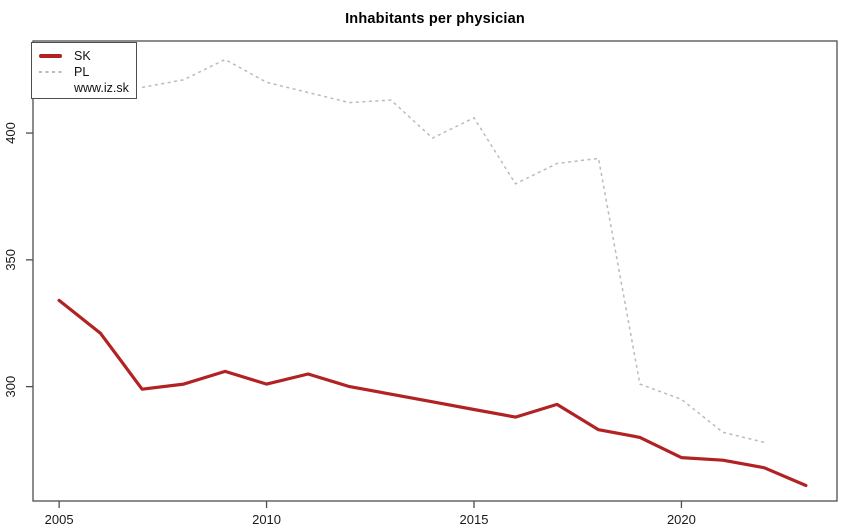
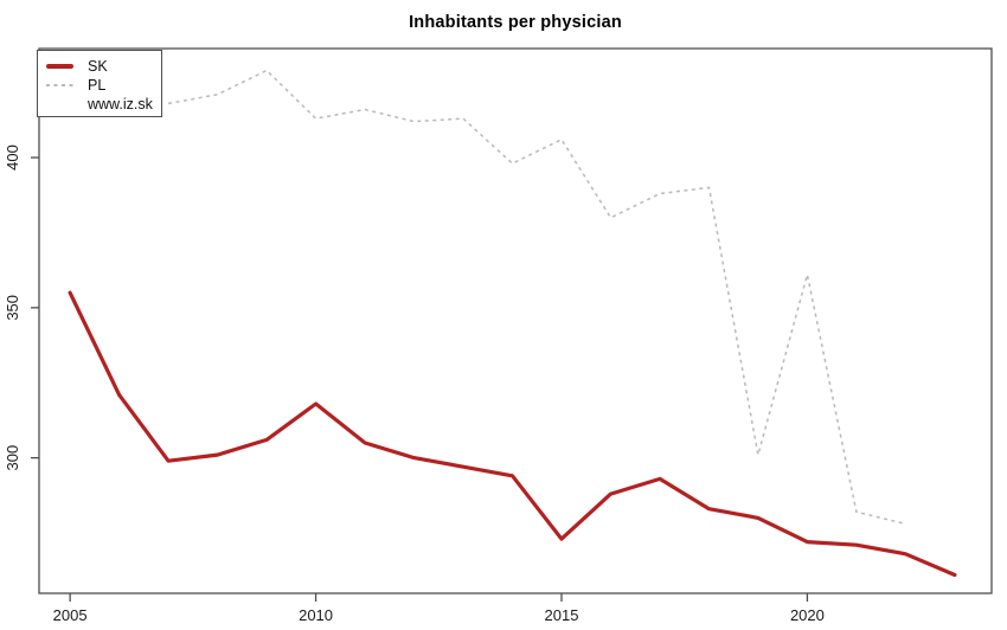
SK/2005: 334 -> 355
SK/2010: 301 -> 318
PL/2010: 420 -> 413
SK/2015: 291 -> 273
PL/2020: 295 -> 361
